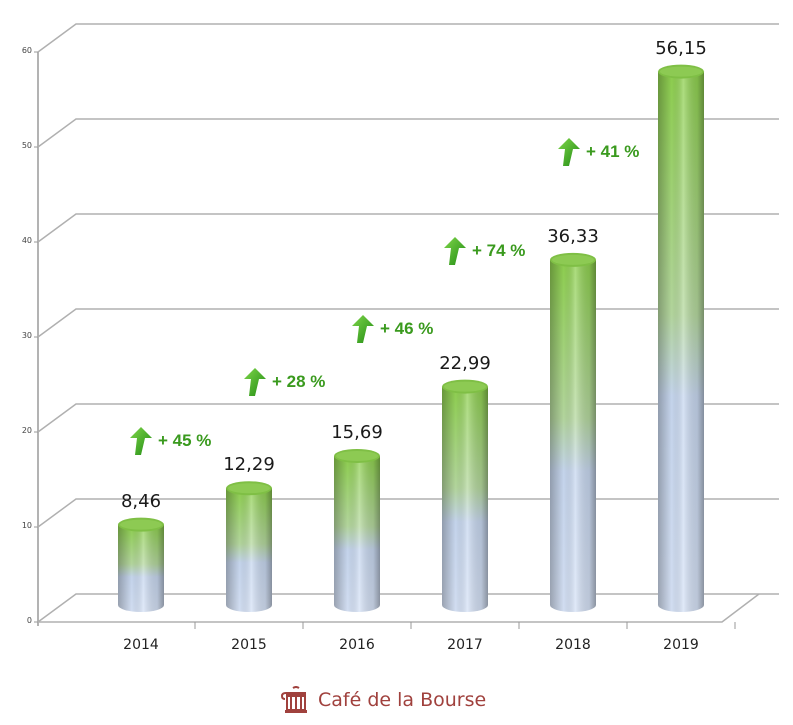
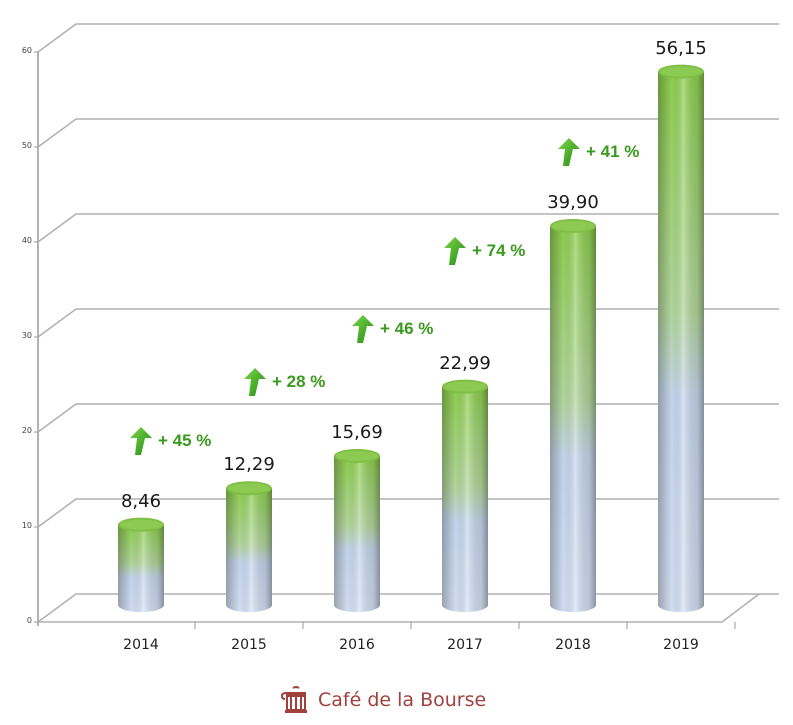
2018: 36,33 -> 39,90
